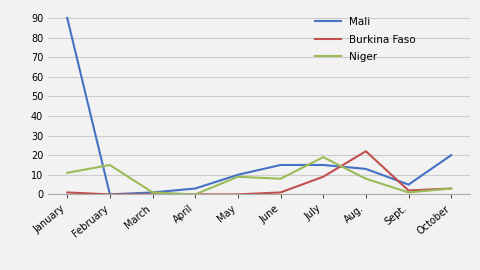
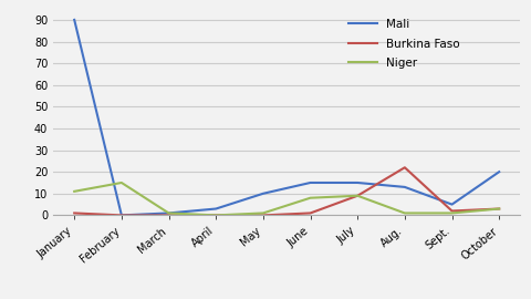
Niger/May: 9 -> 1
Niger/July: 19 -> 9
Niger/Aug.: 8 -> 1
